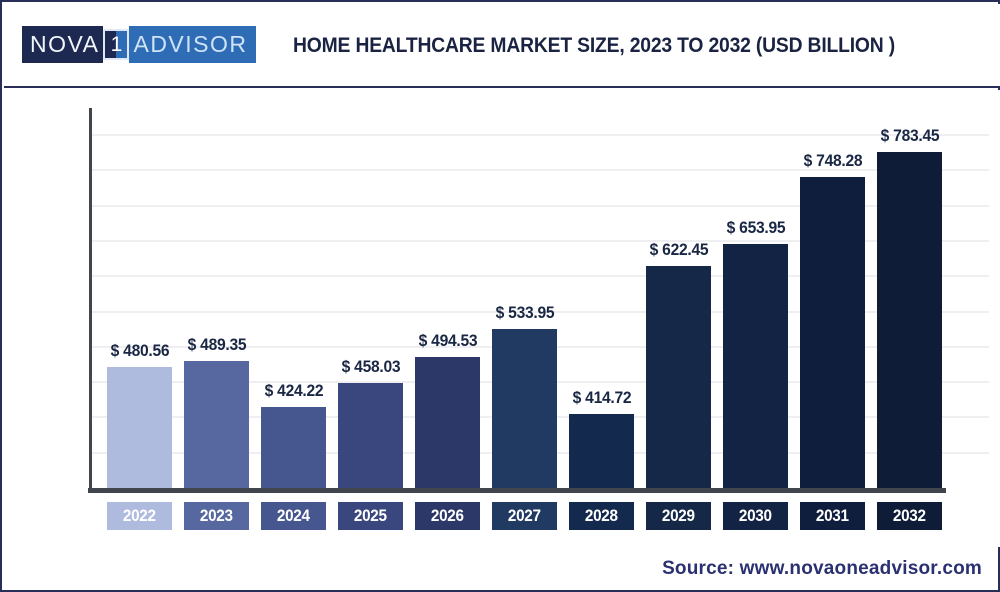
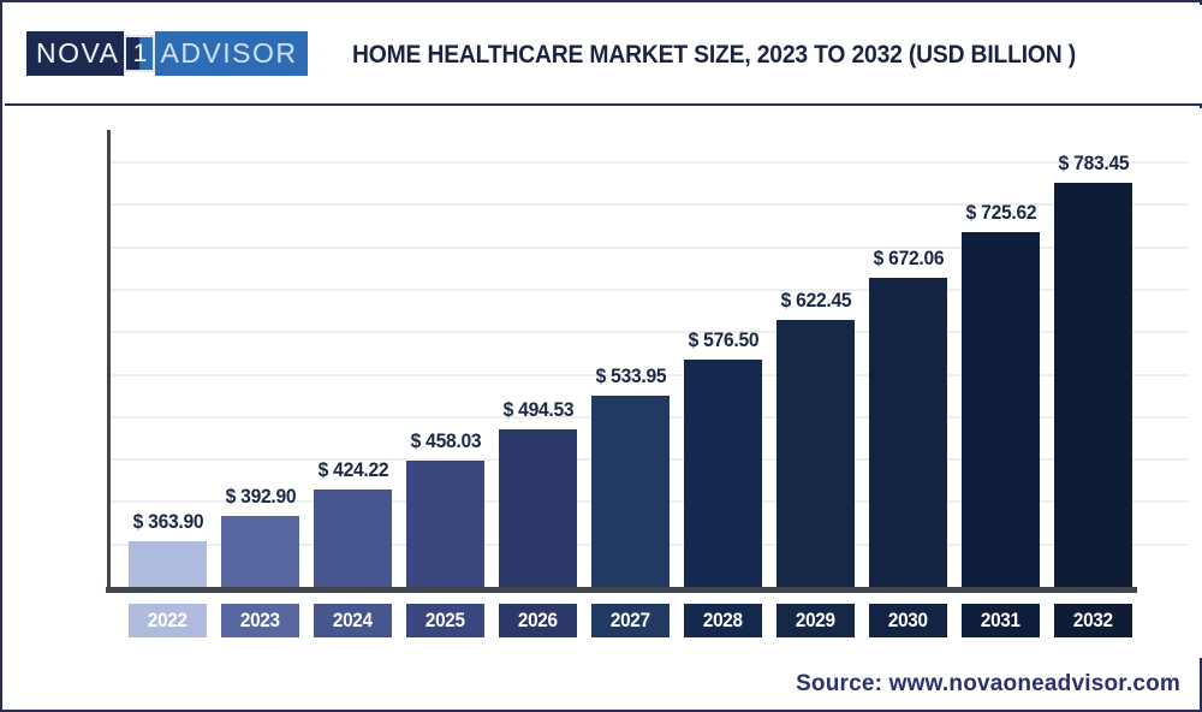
2022: 480.56 -> 363.90
2023: 489.35 -> 392.90
2028: 414.72 -> 576.50
2030: 653.95 -> 672.06
2031: 748.28 -> 725.62
